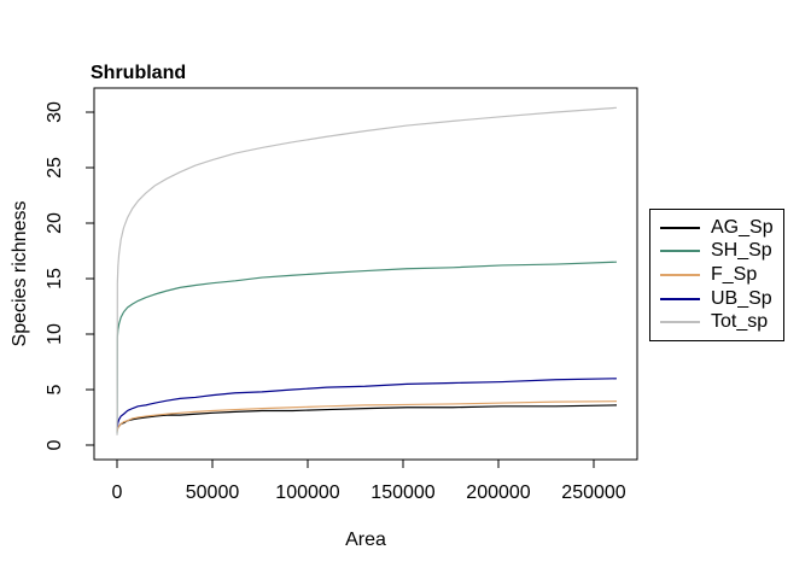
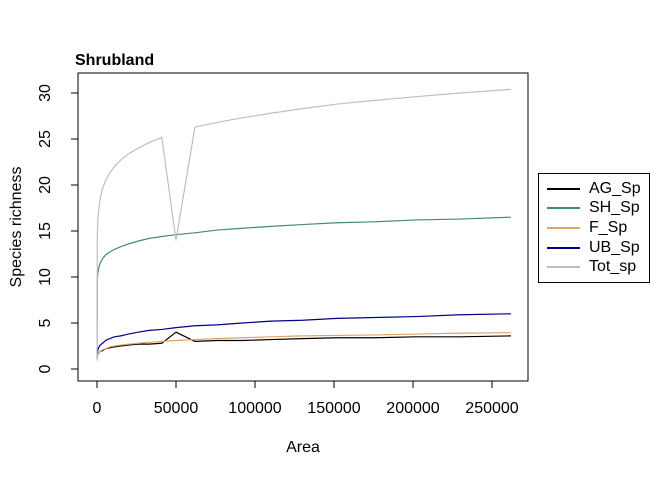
AG_Sp/50000: 3 -> 4
Tot_sp/50000: 26 -> 14
